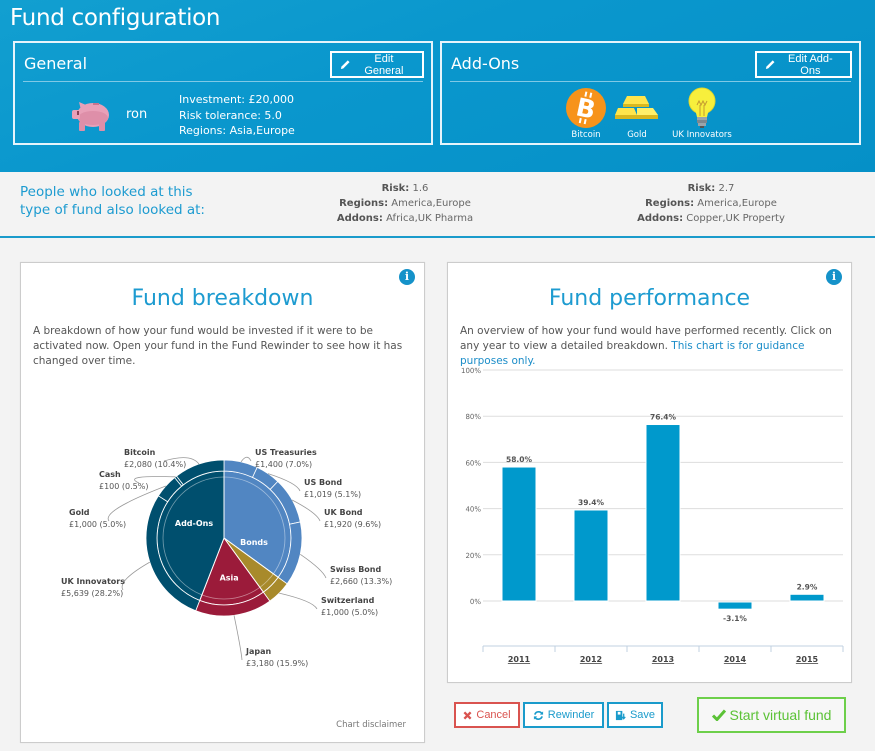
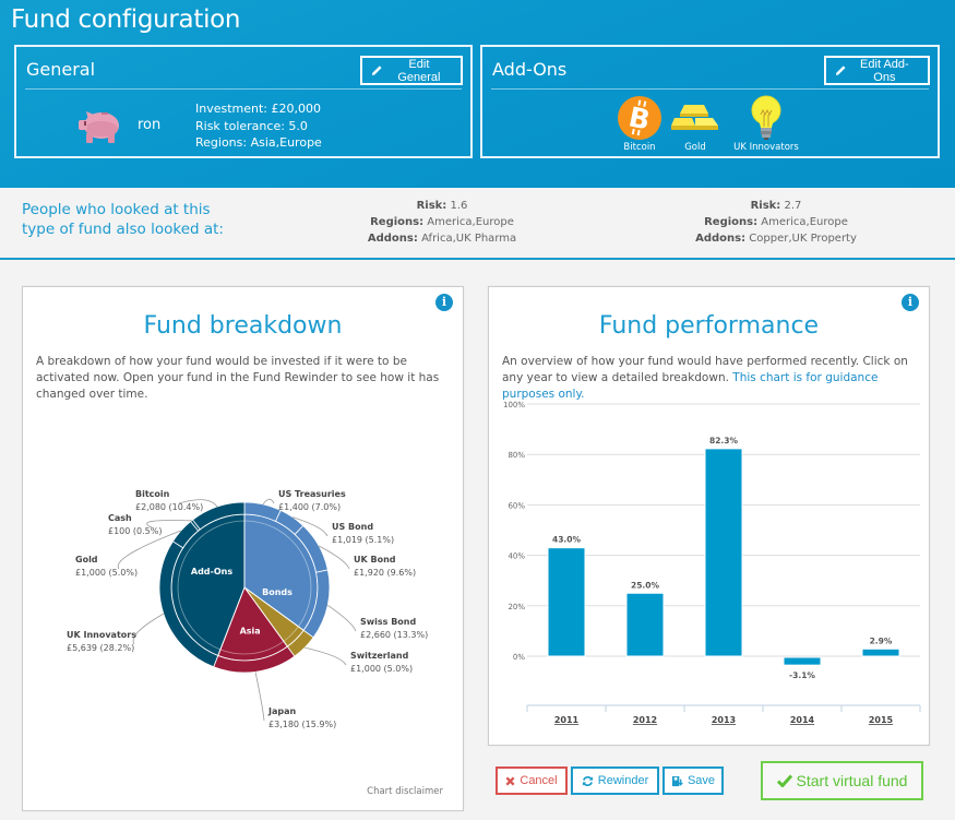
Fund performance/2011: 58.0% -> 43.0%
Fund performance/2012: 39.4% -> 25.0%
Fund performance/2013: 76.4% -> 82.3%
